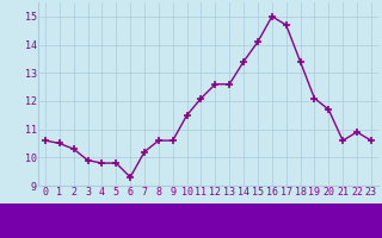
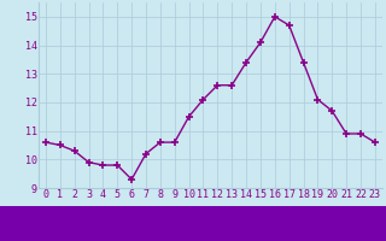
21: 10.6 -> 10.9
